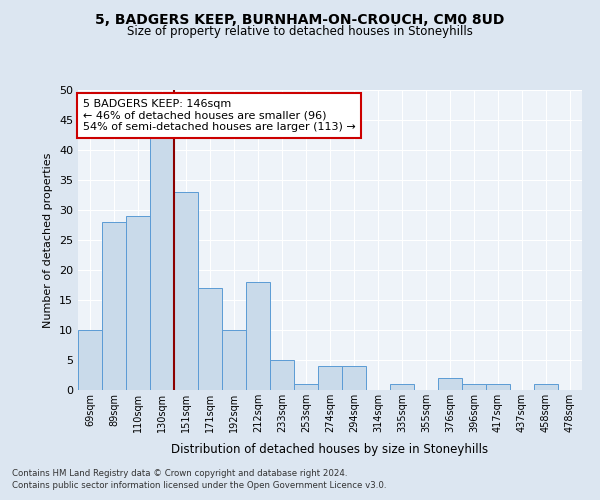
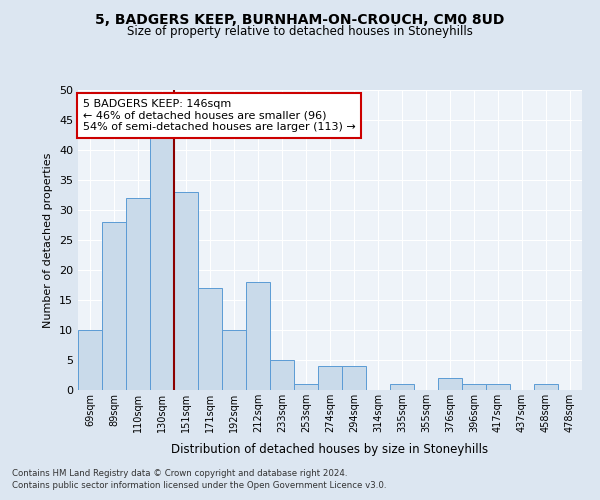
110sqm: 29 -> 32
